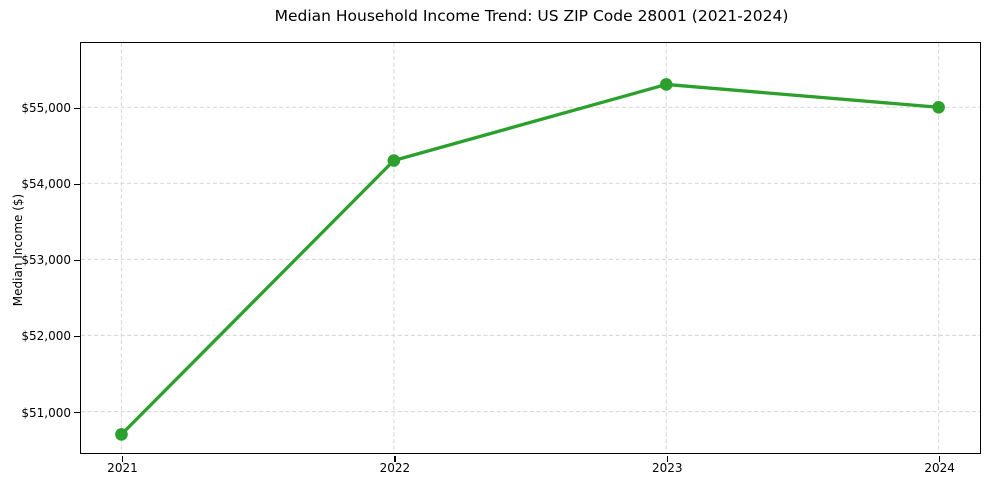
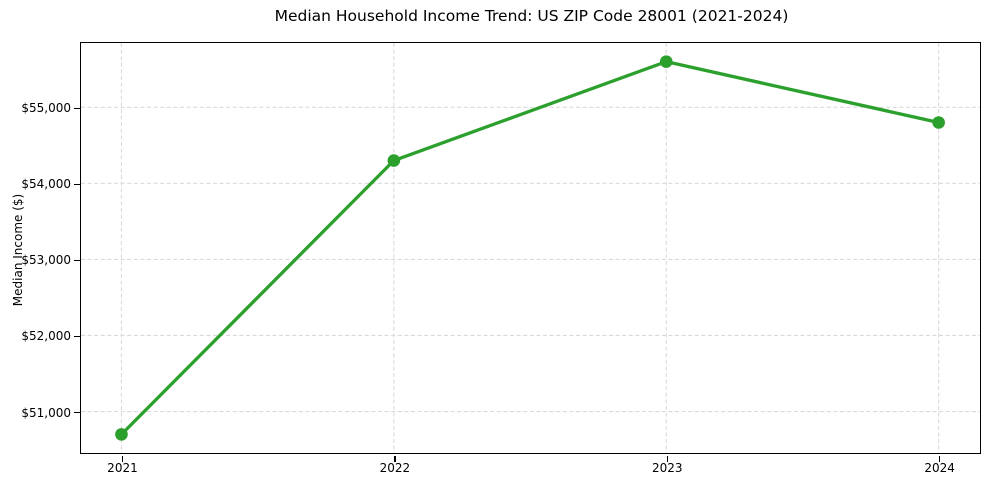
2023: $55300 -> $55600
2024: $55000 -> $54800
